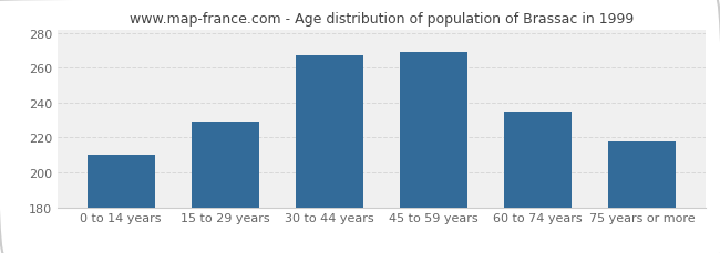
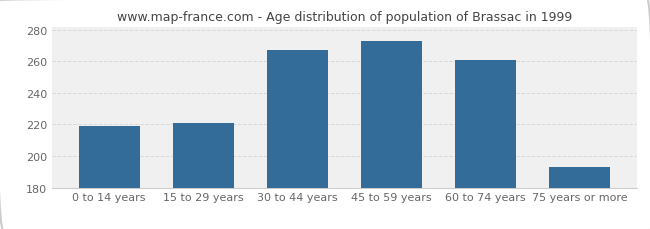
0 to 14 years: 210 -> 219
15 to 29 years: 229 -> 221
45 to 59 years: 269 -> 273
60 to 74 years: 235 -> 261
75 years or more: 218 -> 193
